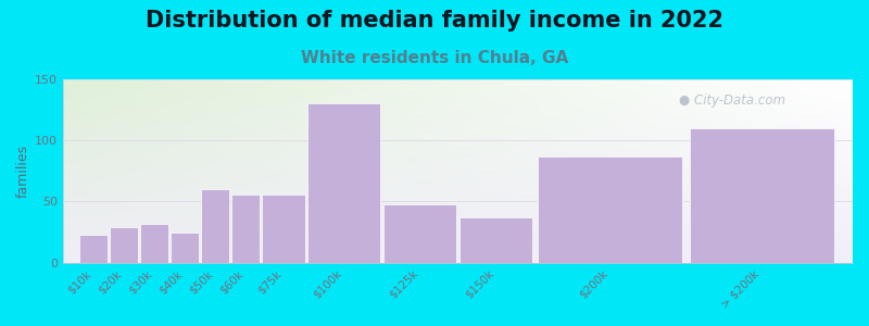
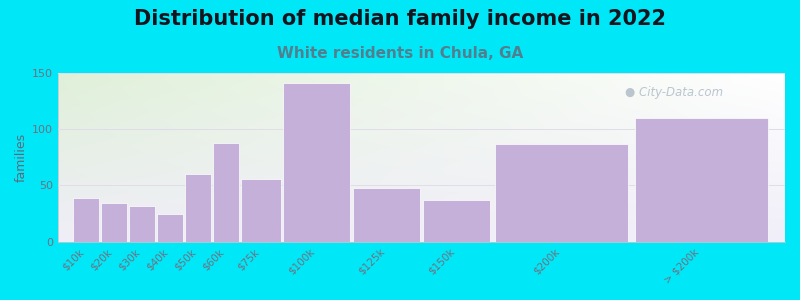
$10k: 23 -> 39
$20k: 29 -> 34
$60k: 56 -> 88
$100k: 130 -> 141
